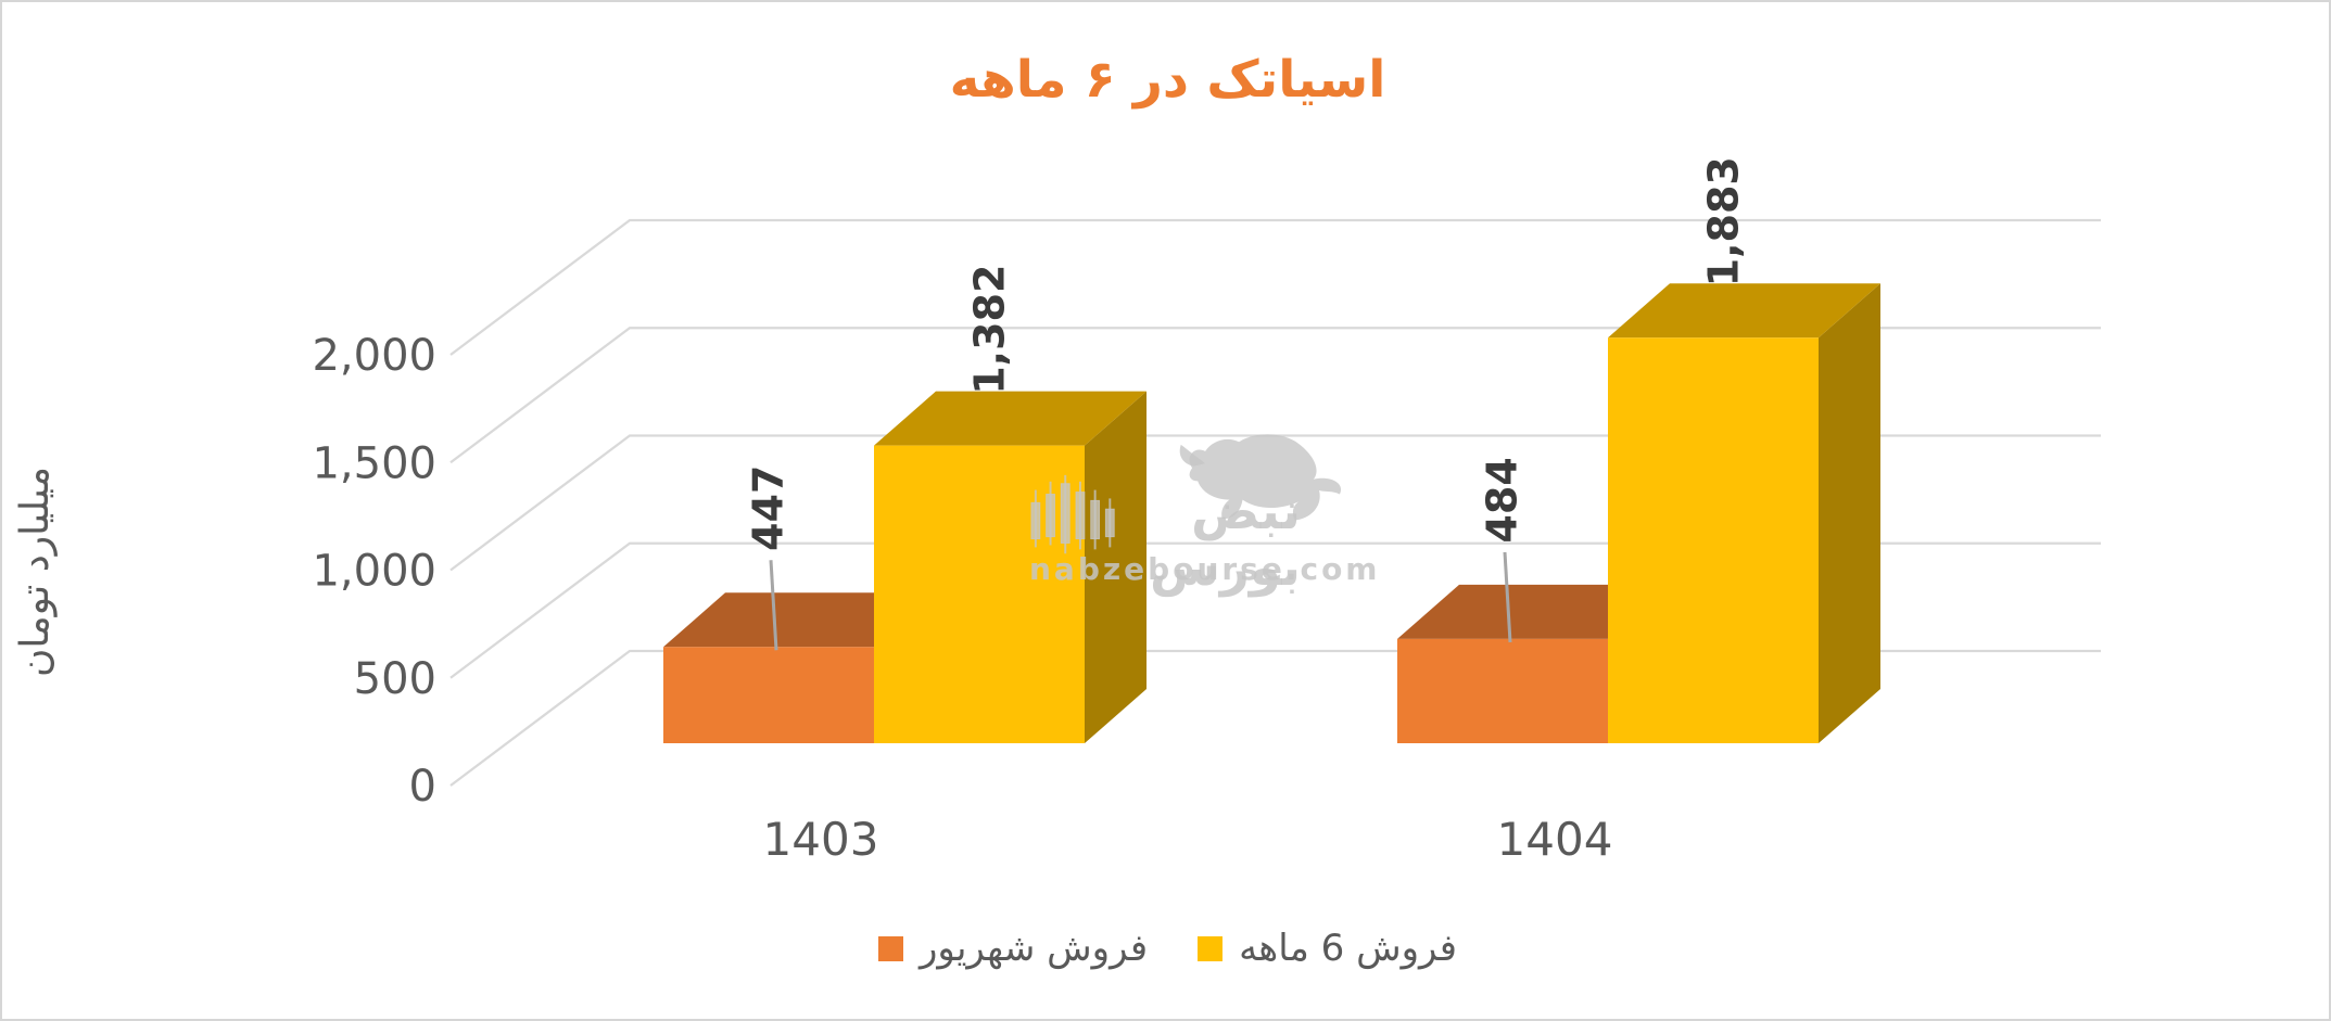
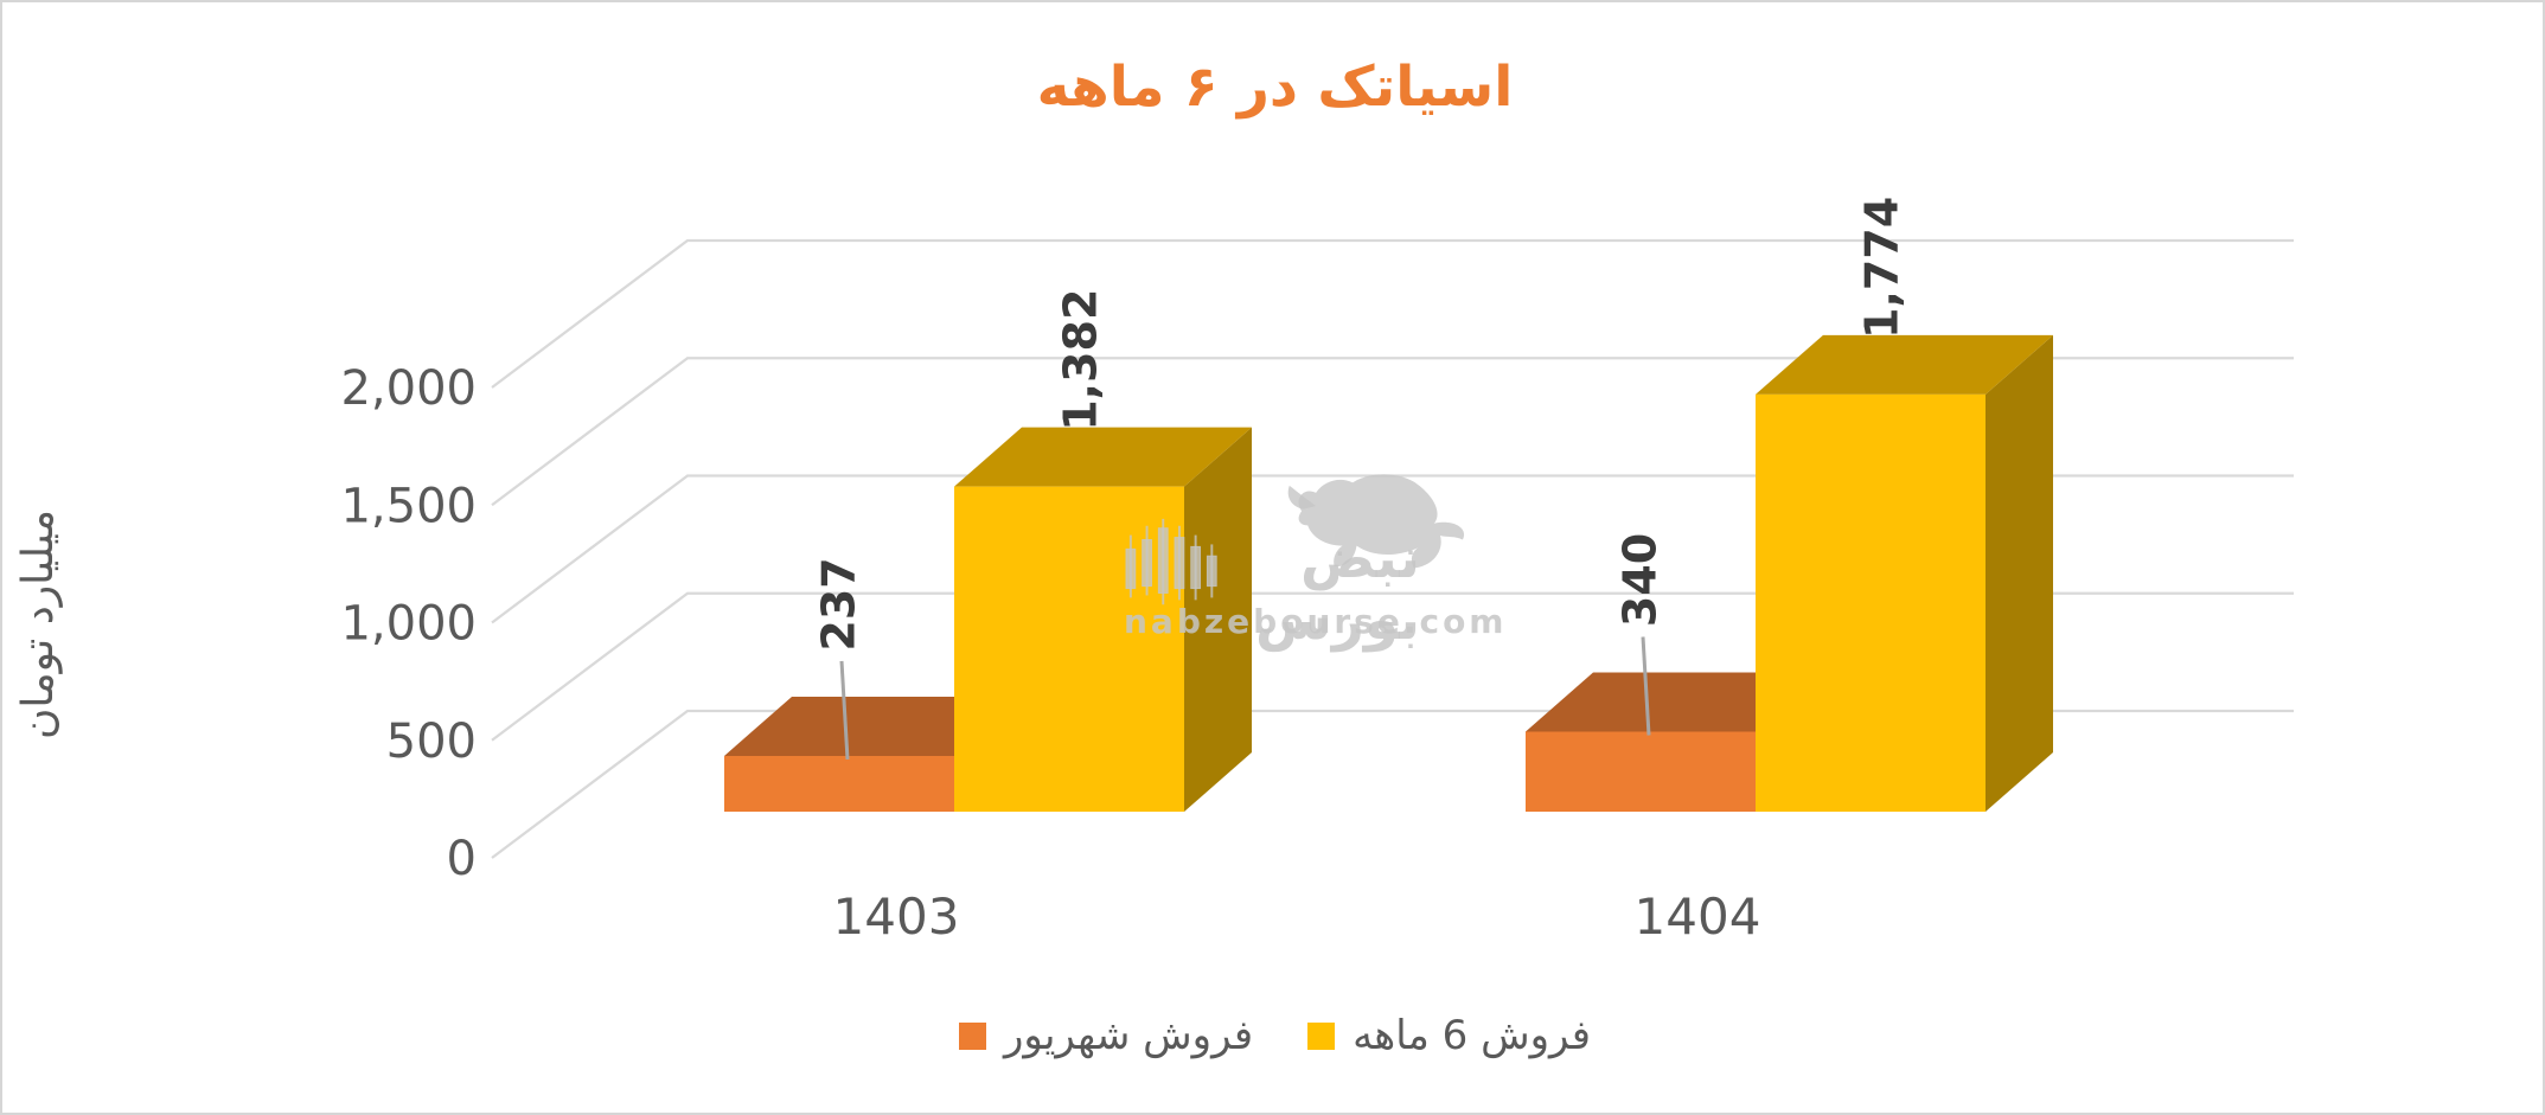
فروش شهریور/1403: 447 -> 237
فروش شهریور/1404: 484 -> 340
فروش 6 ماهه/1404: 1,883 -> 1,774
